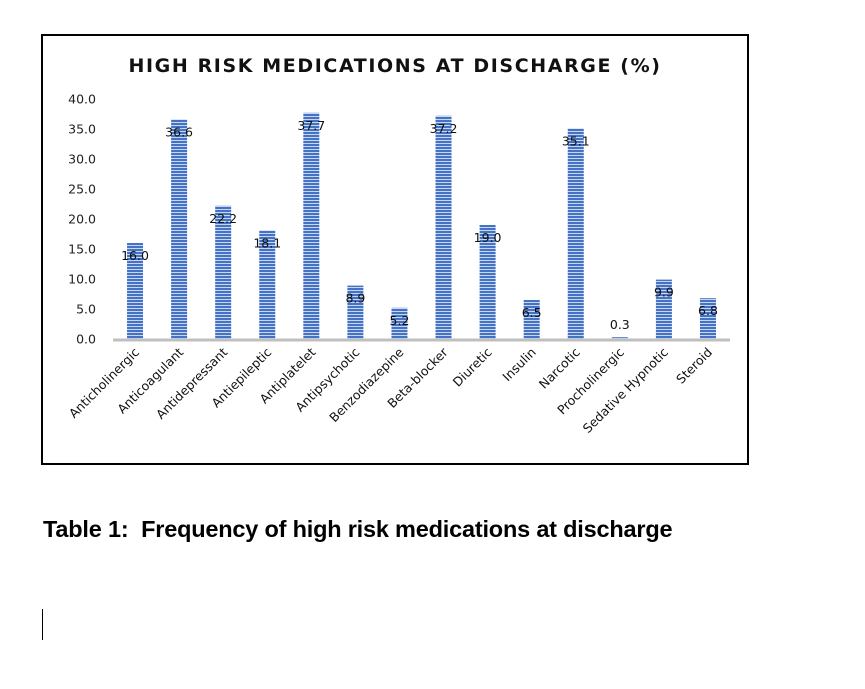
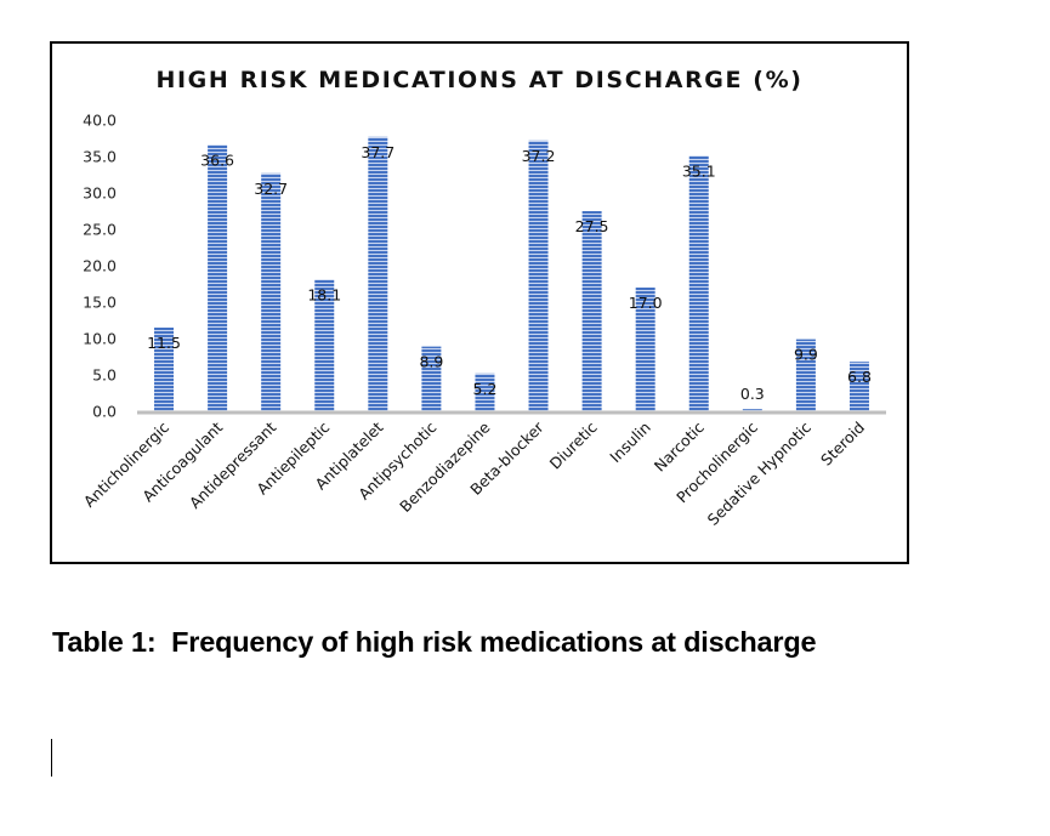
Anticholinergic: 16.0 -> 11.5
Antidepressant: 22.2 -> 32.7
Diuretic: 19.0 -> 27.5
Insulin: 6.5 -> 17.0
